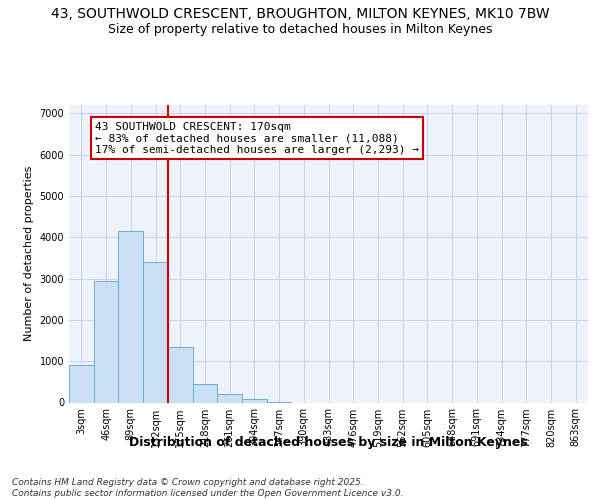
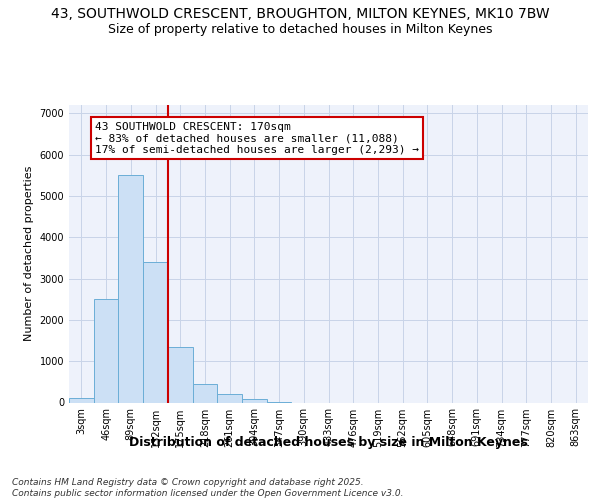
3sqm: 900 -> 100
46sqm: 2950 -> 2500
89sqm: 4150 -> 5500
